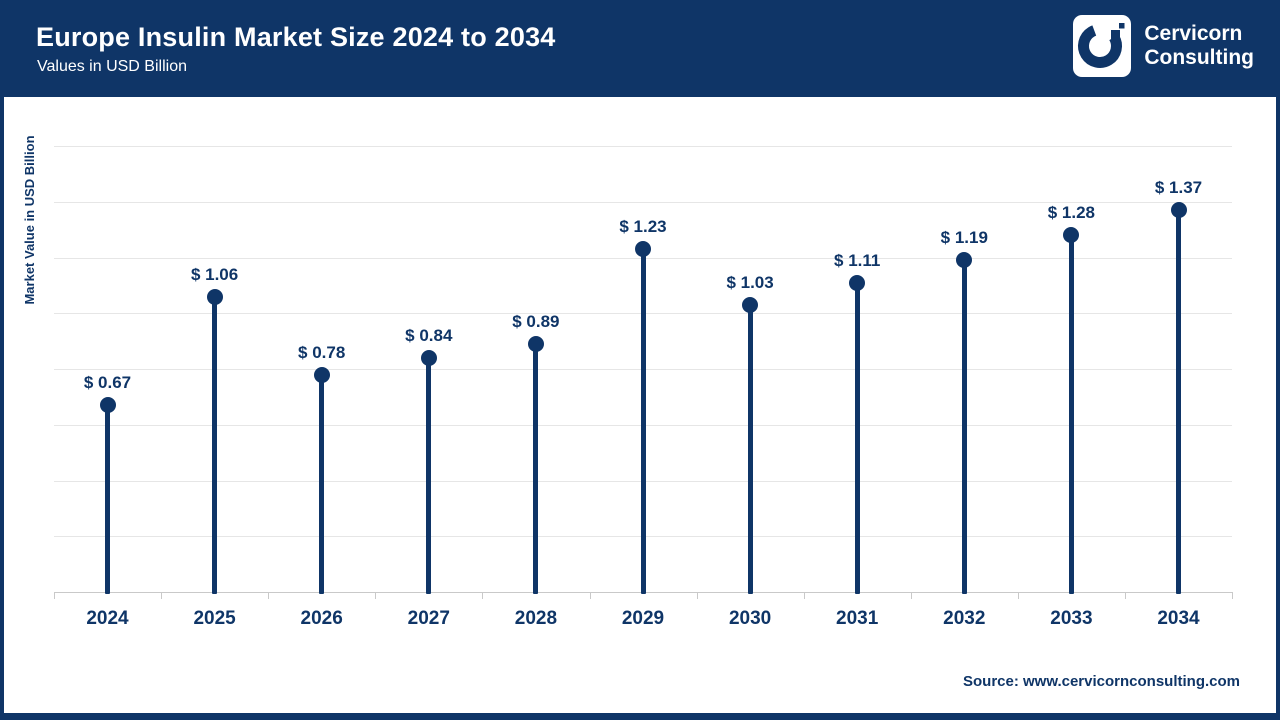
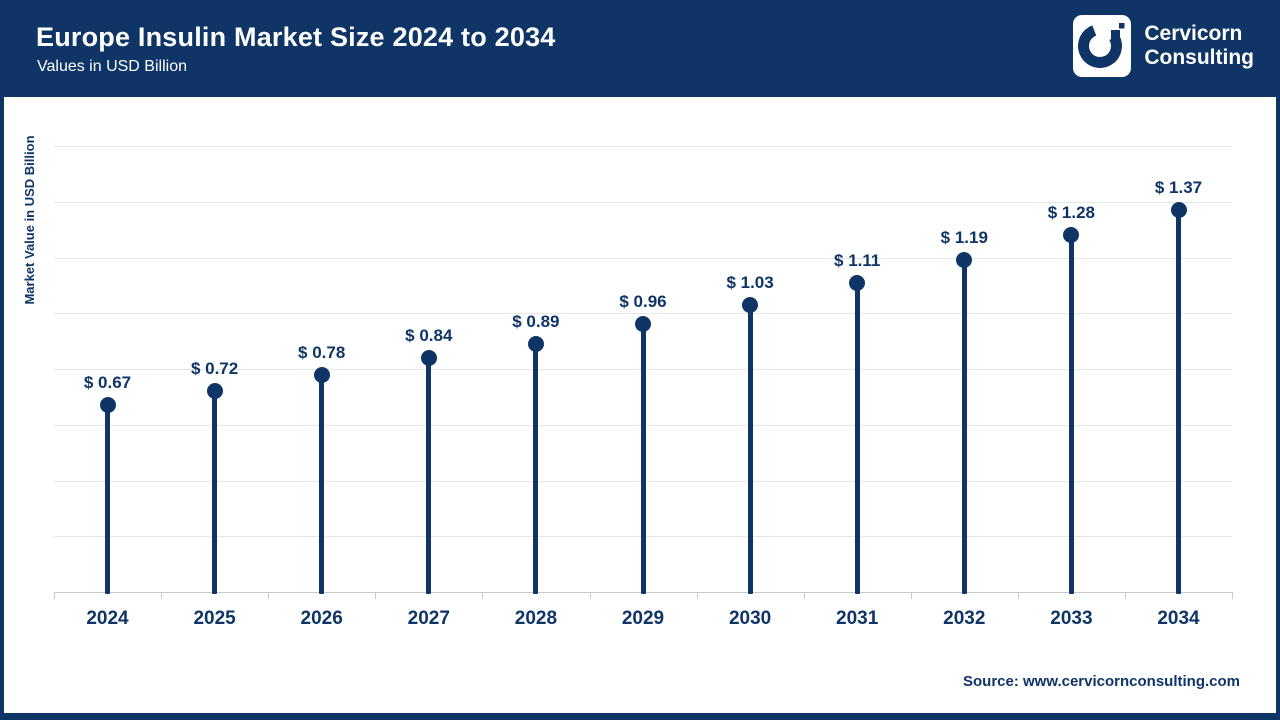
2025: 1.06 -> 0.72
2029: 1.23 -> 0.96
